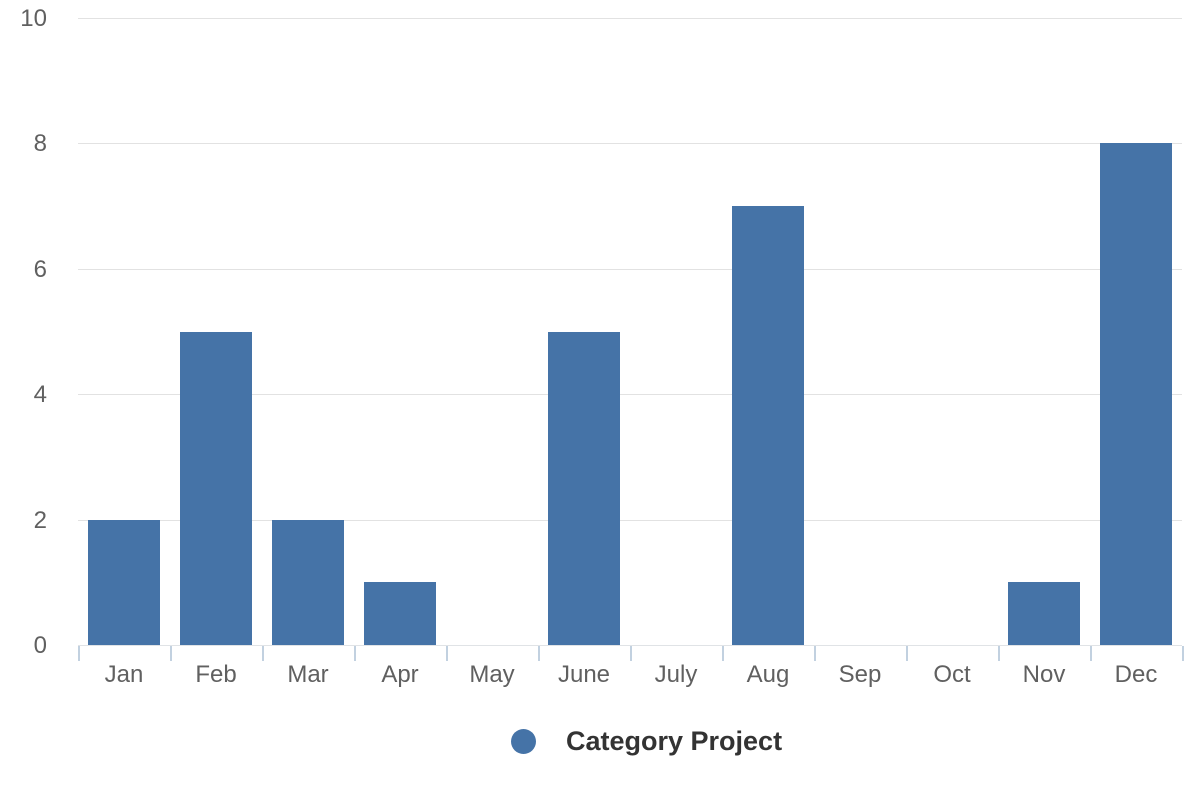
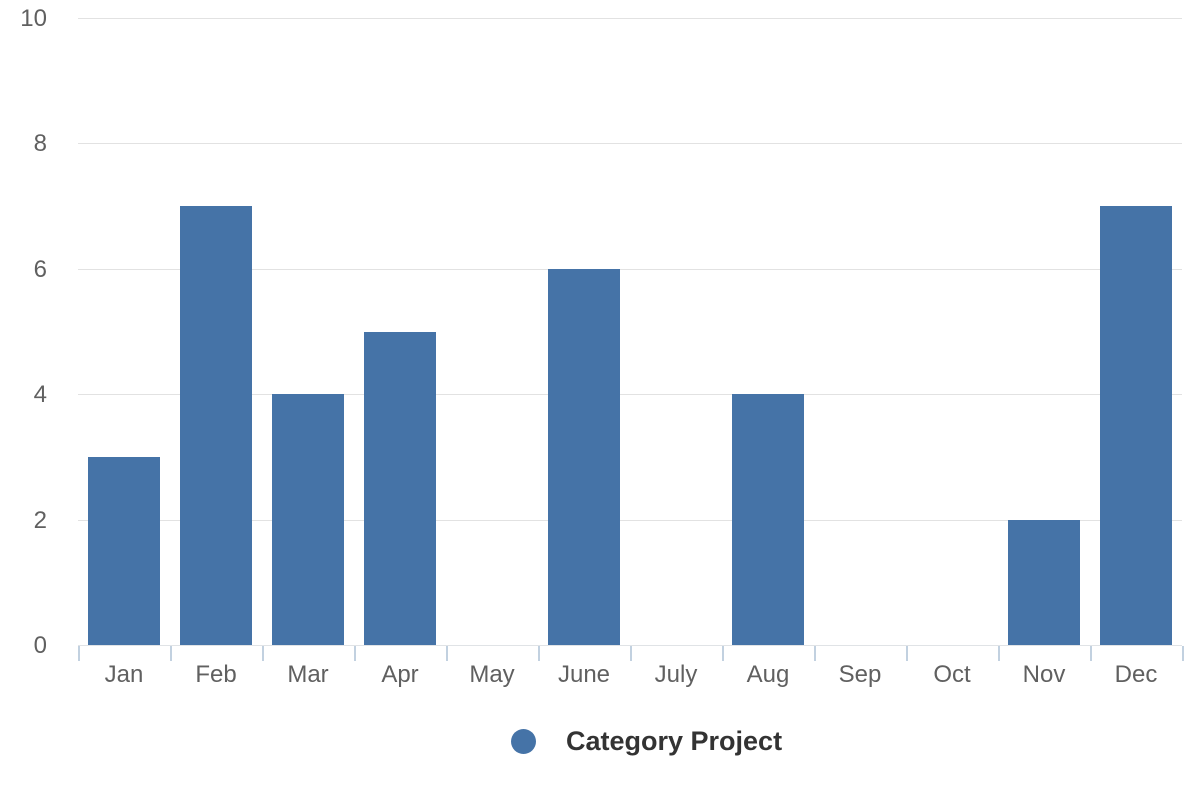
Jan: 2 -> 3
Feb: 5 -> 7
Mar: 2 -> 4
Apr: 1 -> 5
June: 5 -> 6
Aug: 7 -> 4
Nov: 1 -> 2
Dec: 8 -> 7
